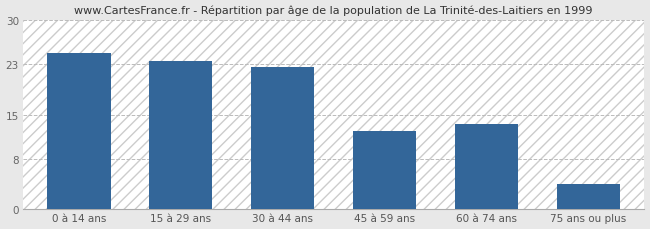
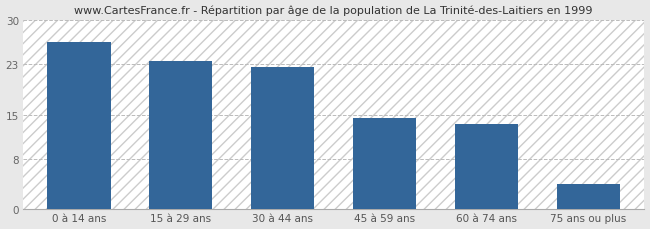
0 à 14 ans: 24.8 -> 26.5
45 à 59 ans: 12.4 -> 14.5
